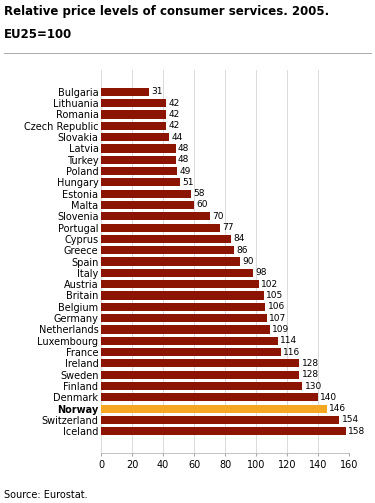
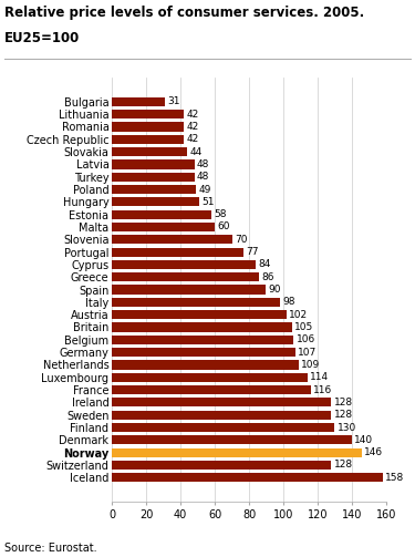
Switzerland: 154 -> 128
